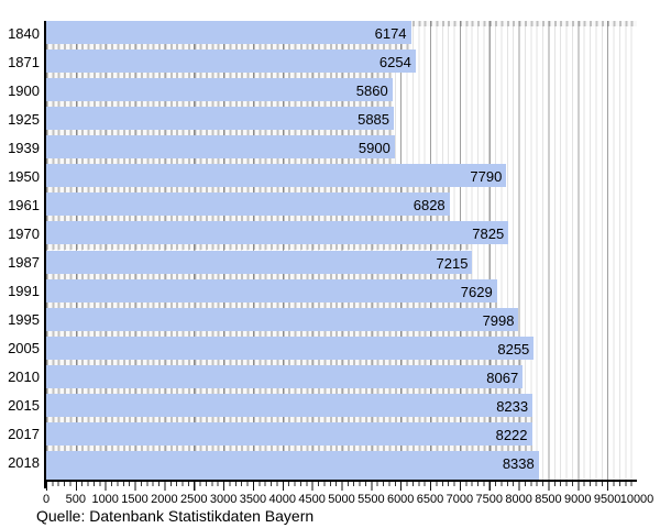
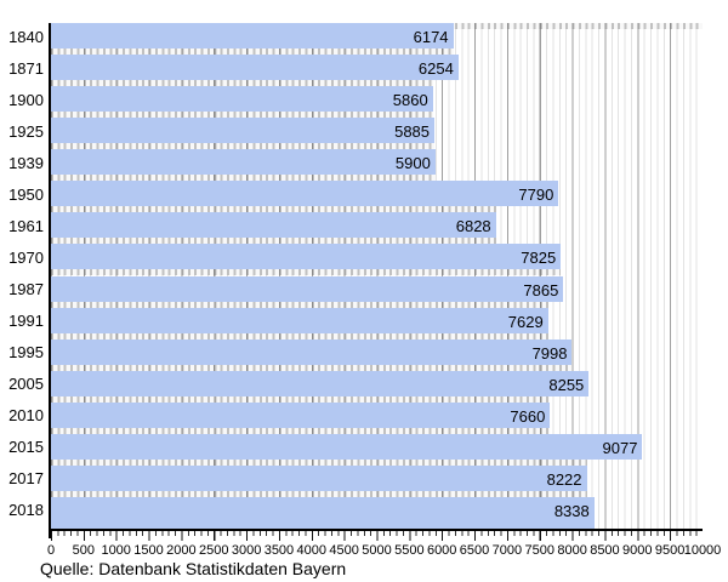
1987: 7215 -> 7865
2010: 8067 -> 7660
2015: 8233 -> 9077
